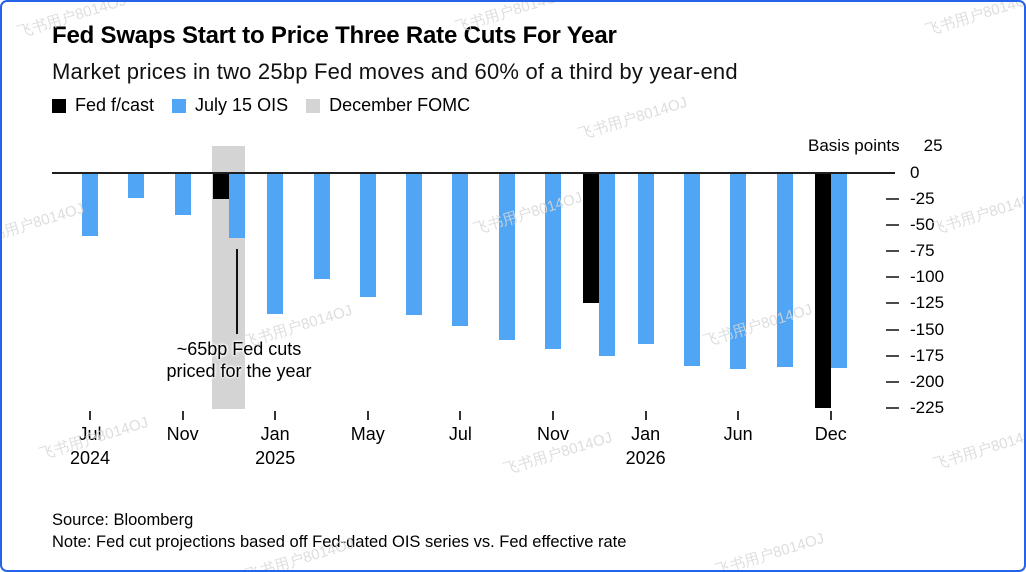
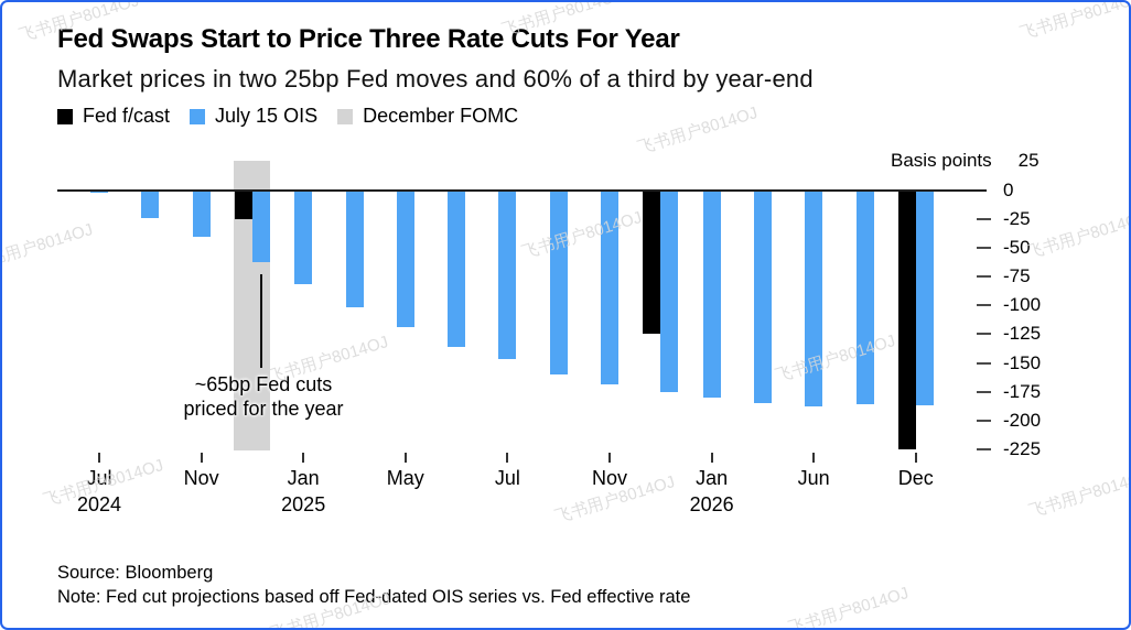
July 15 OIS/Jul 2024: -61 -> -2
July 15 OIS/Jan 2025: -135 -> -82
July 15 OIS/Jan 2026: -164 -> -180
